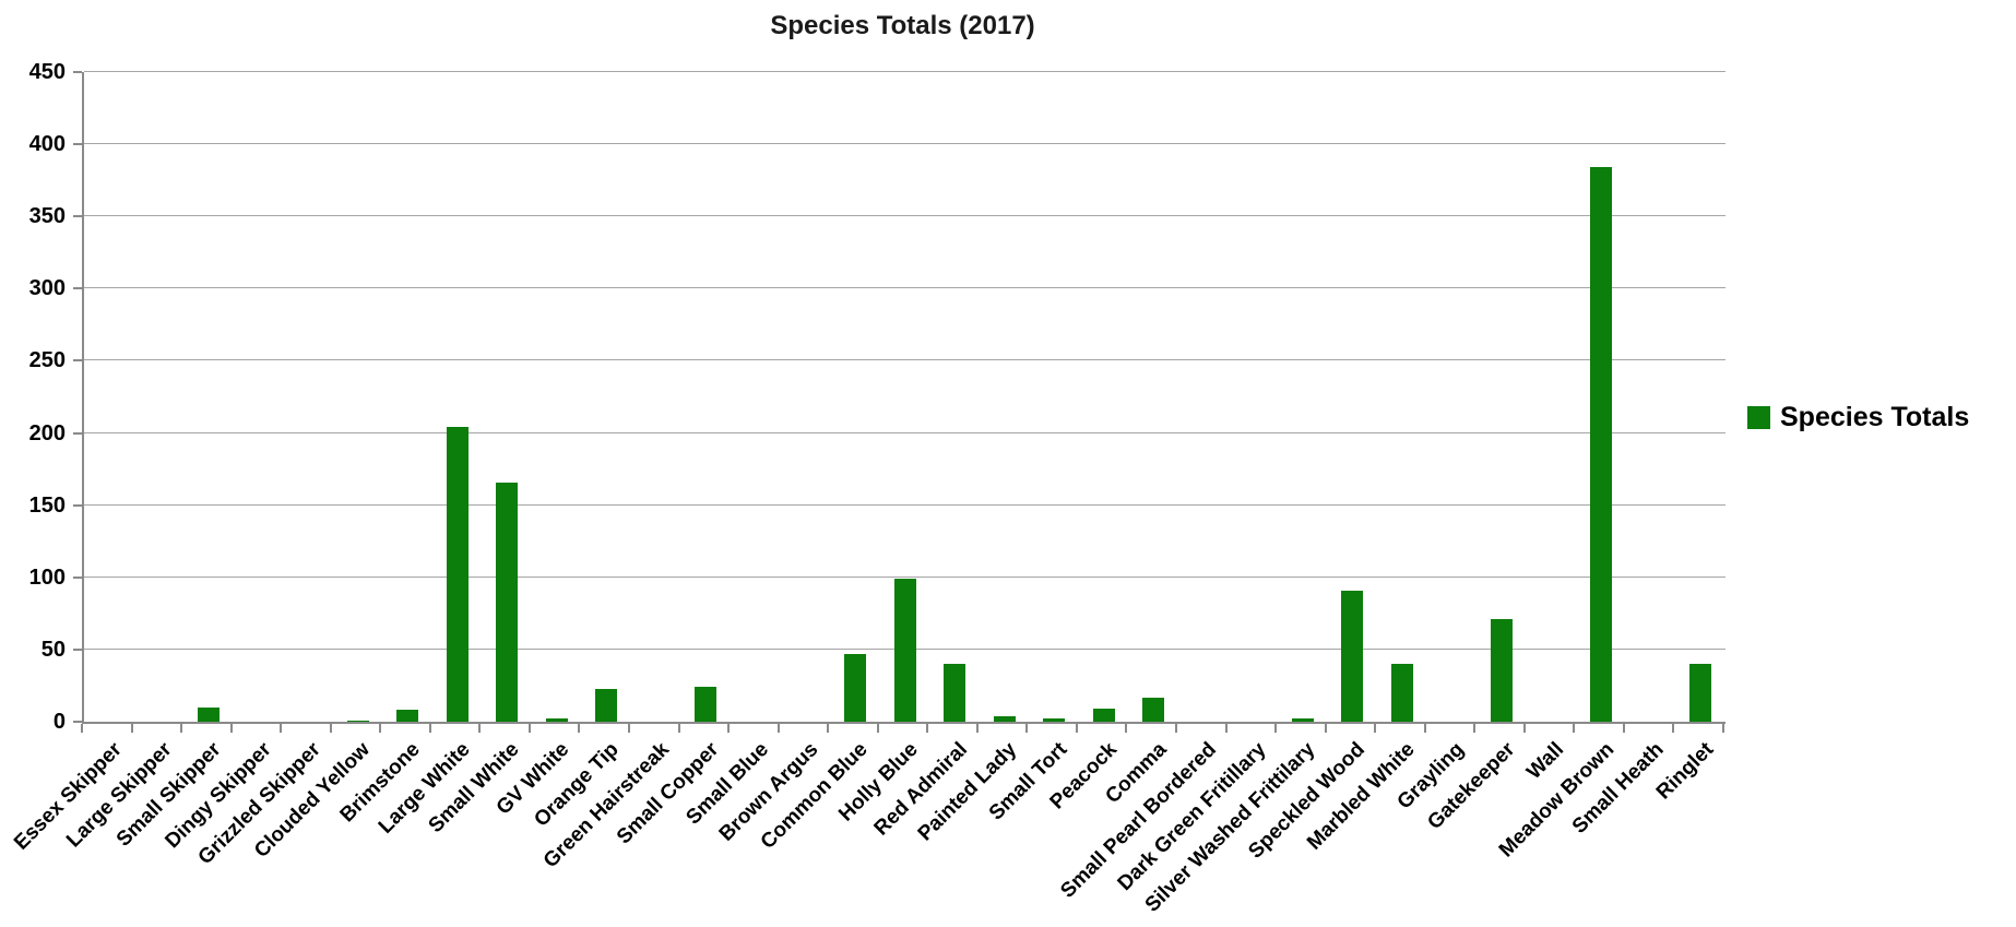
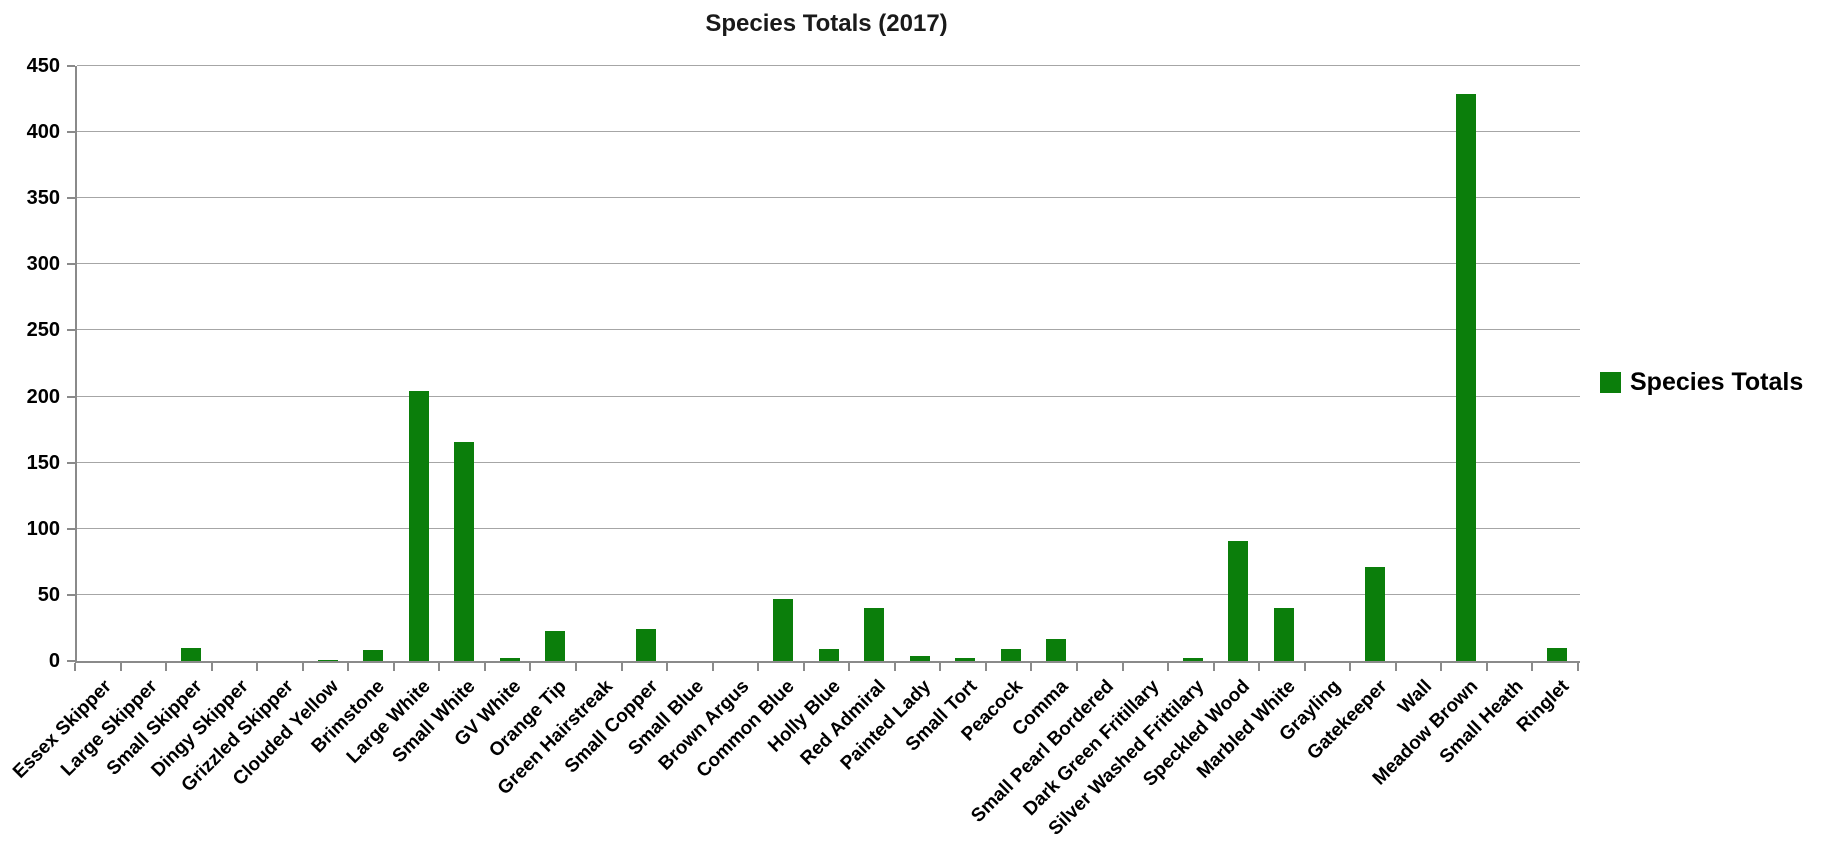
Holly Blue: 99 -> 9
Meadow Brown: 384 -> 429
Ringlet: 40 -> 10
